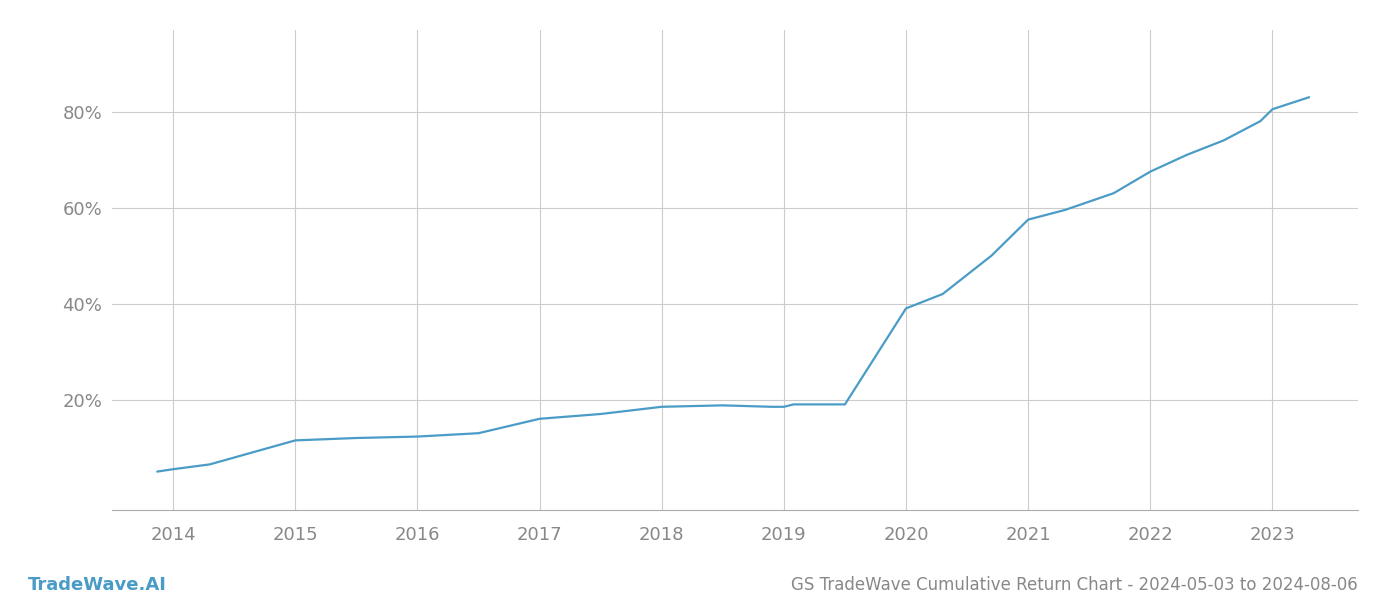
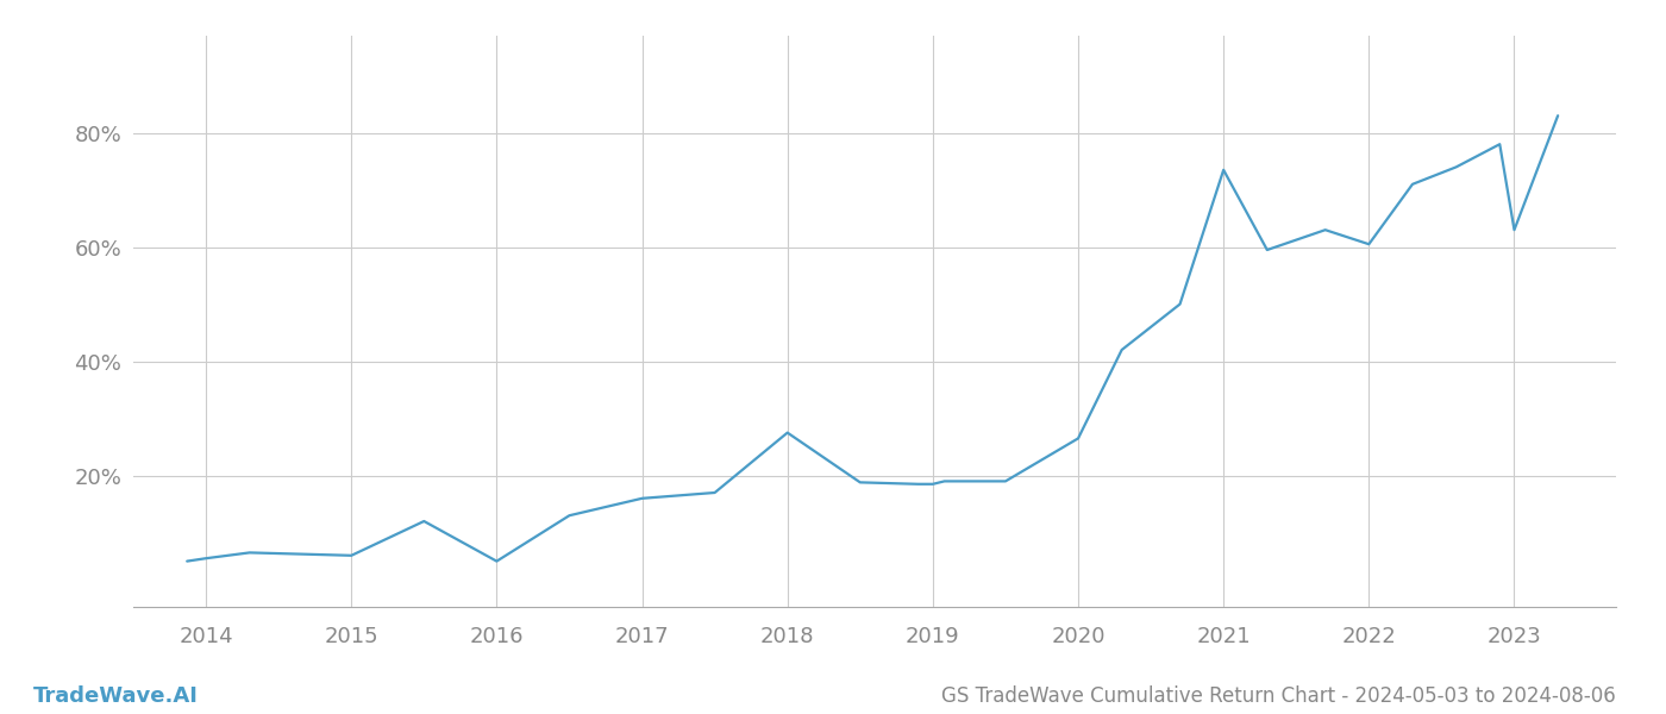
2015: 11.5% -> 6.0%
2016: 12.3% -> 5.0%
2018: 18.5% -> 27.5%
2020: 39.0% -> 26.5%
2021: 57.5% -> 73.5%
2022: 67.5% -> 60.5%
2023: 80.5% -> 63.0%
